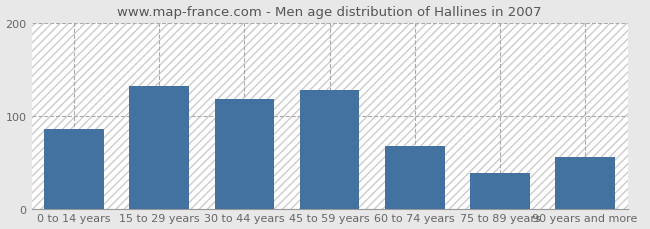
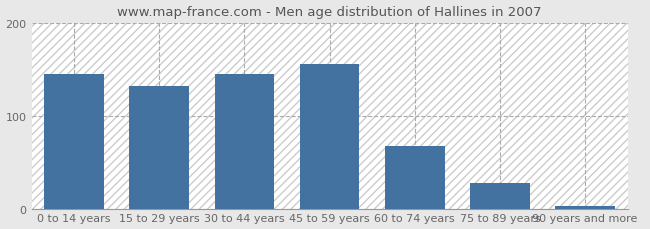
0 to 14 years: 86 -> 145
30 to 44 years: 118 -> 145
45 to 59 years: 128 -> 156
75 to 89 years: 38 -> 28
90 years and more: 56 -> 3
